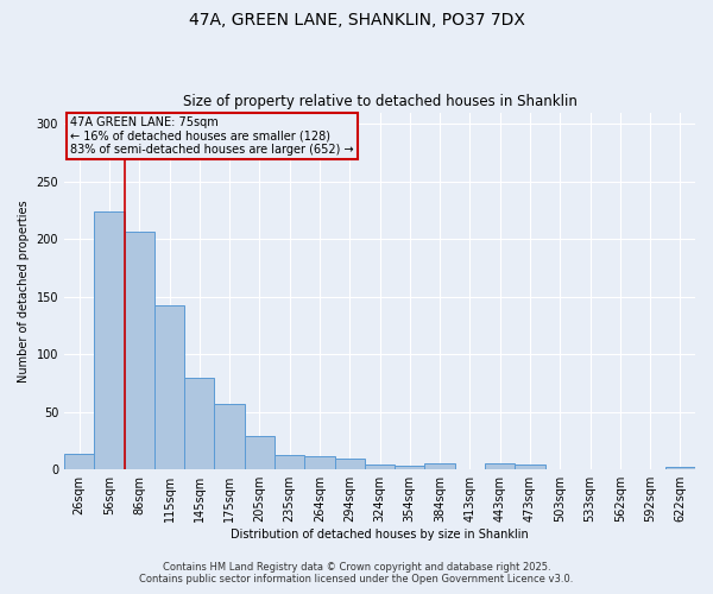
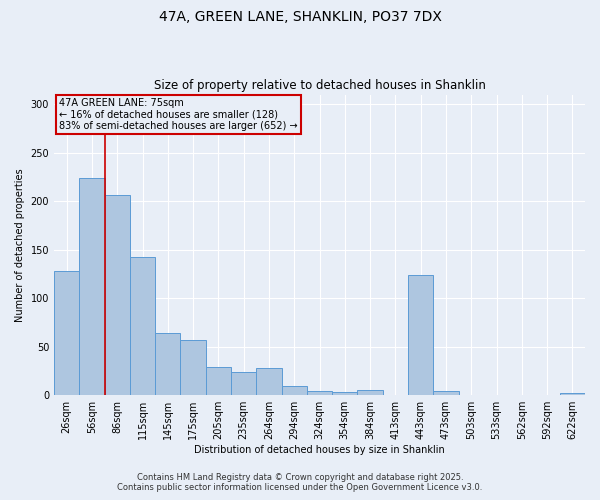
26sqm: 14 -> 128
145sqm: 80 -> 64
235sqm: 13 -> 24
264sqm: 12 -> 28
443sqm: 5 -> 124
